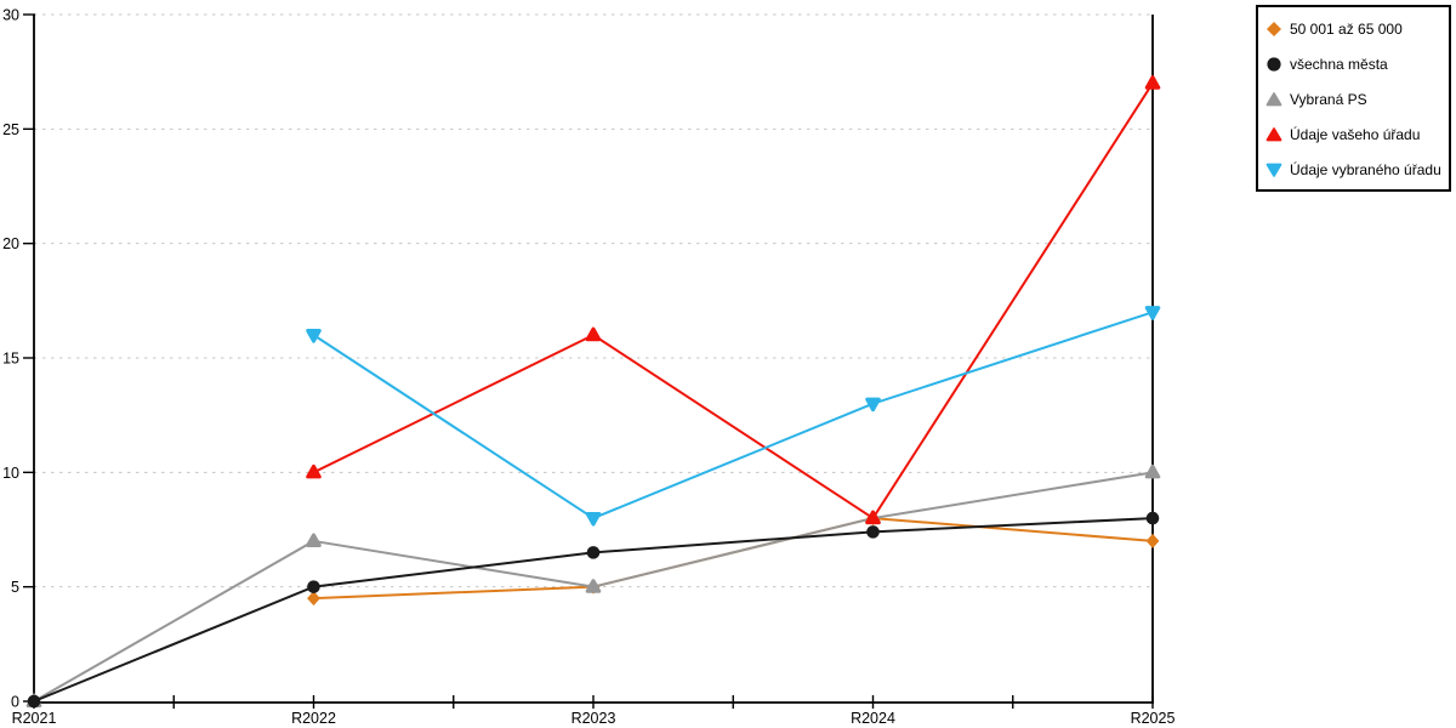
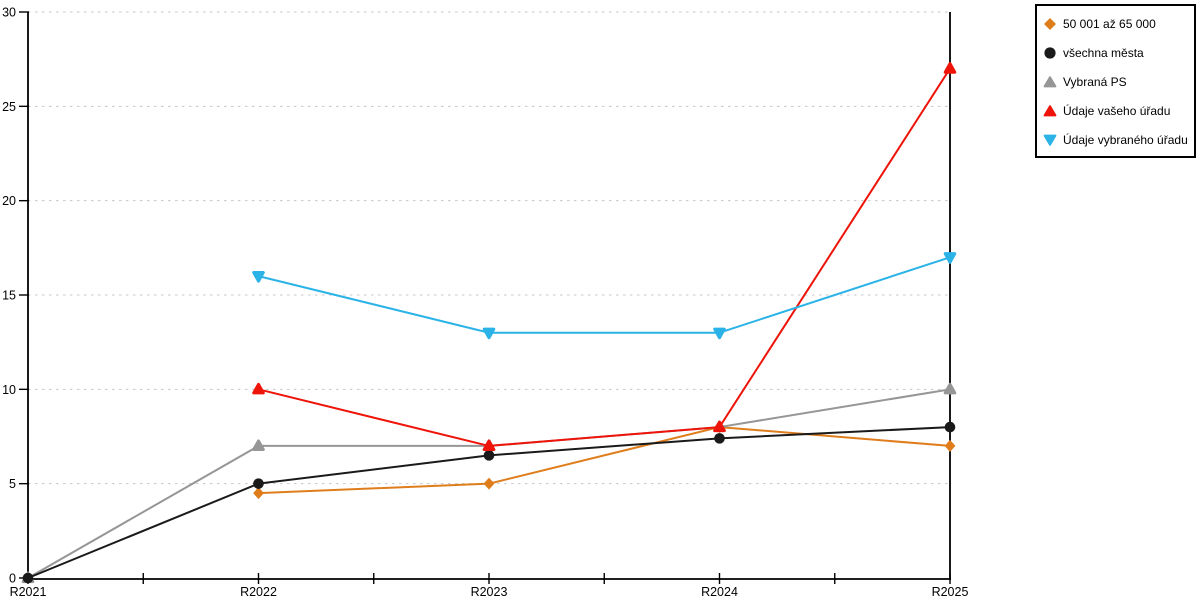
Vybraná PS/R2023: 5 -> 7
Údaje vašeho úřadu/R2023: 16 -> 7
Údaje vybraného úřadu/R2023: 8 -> 13
